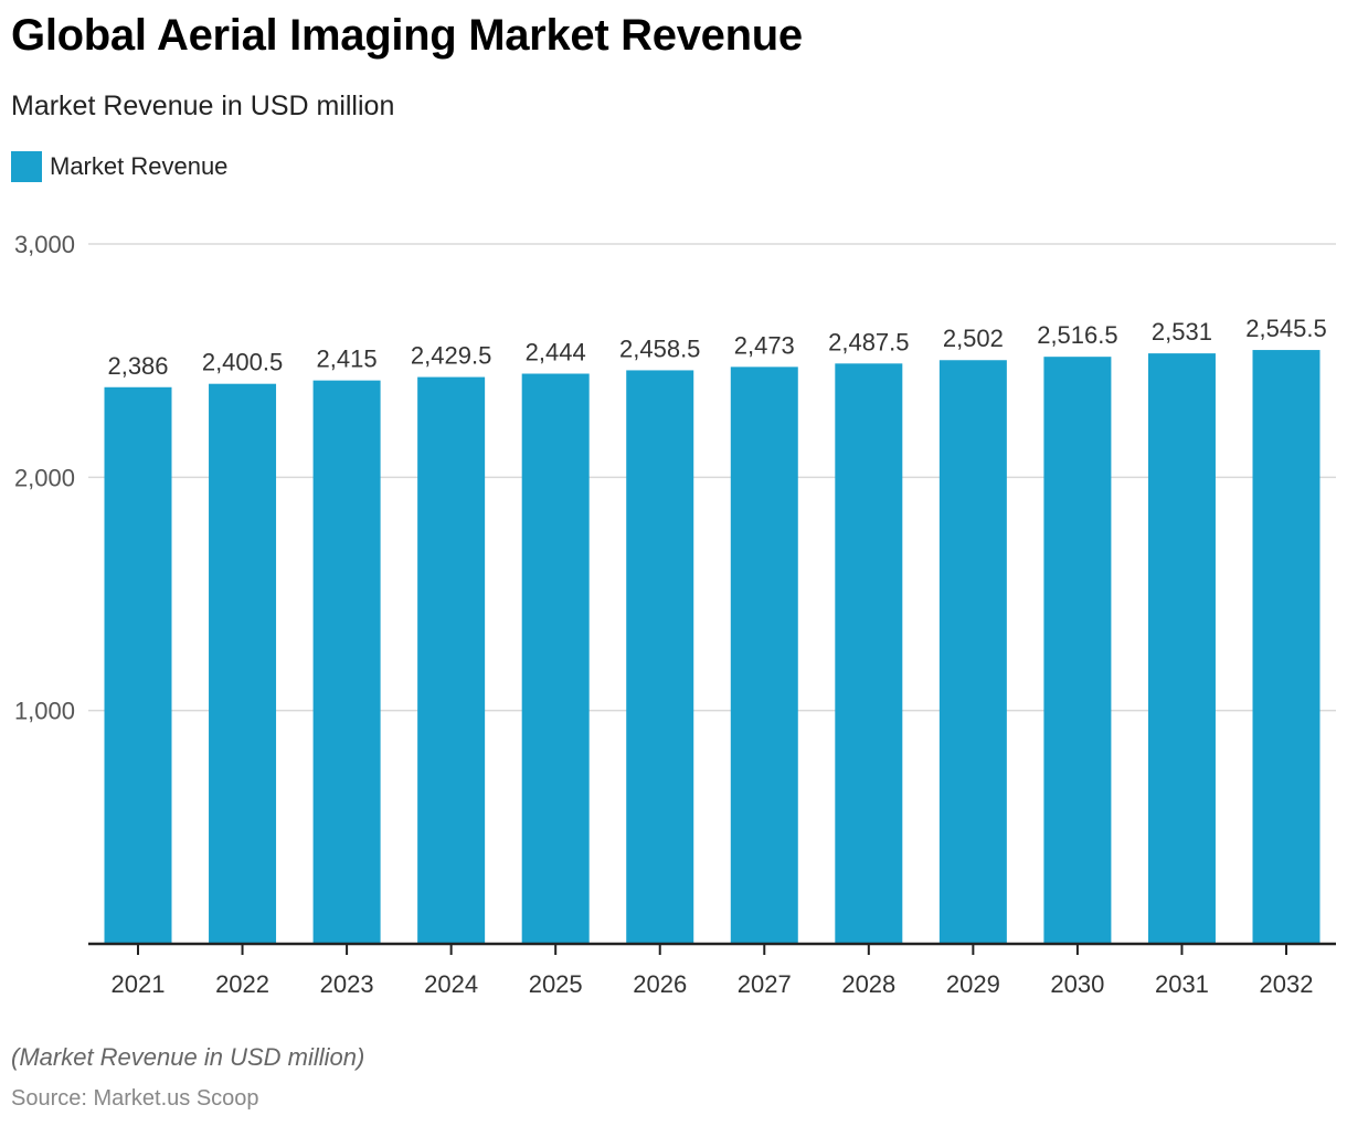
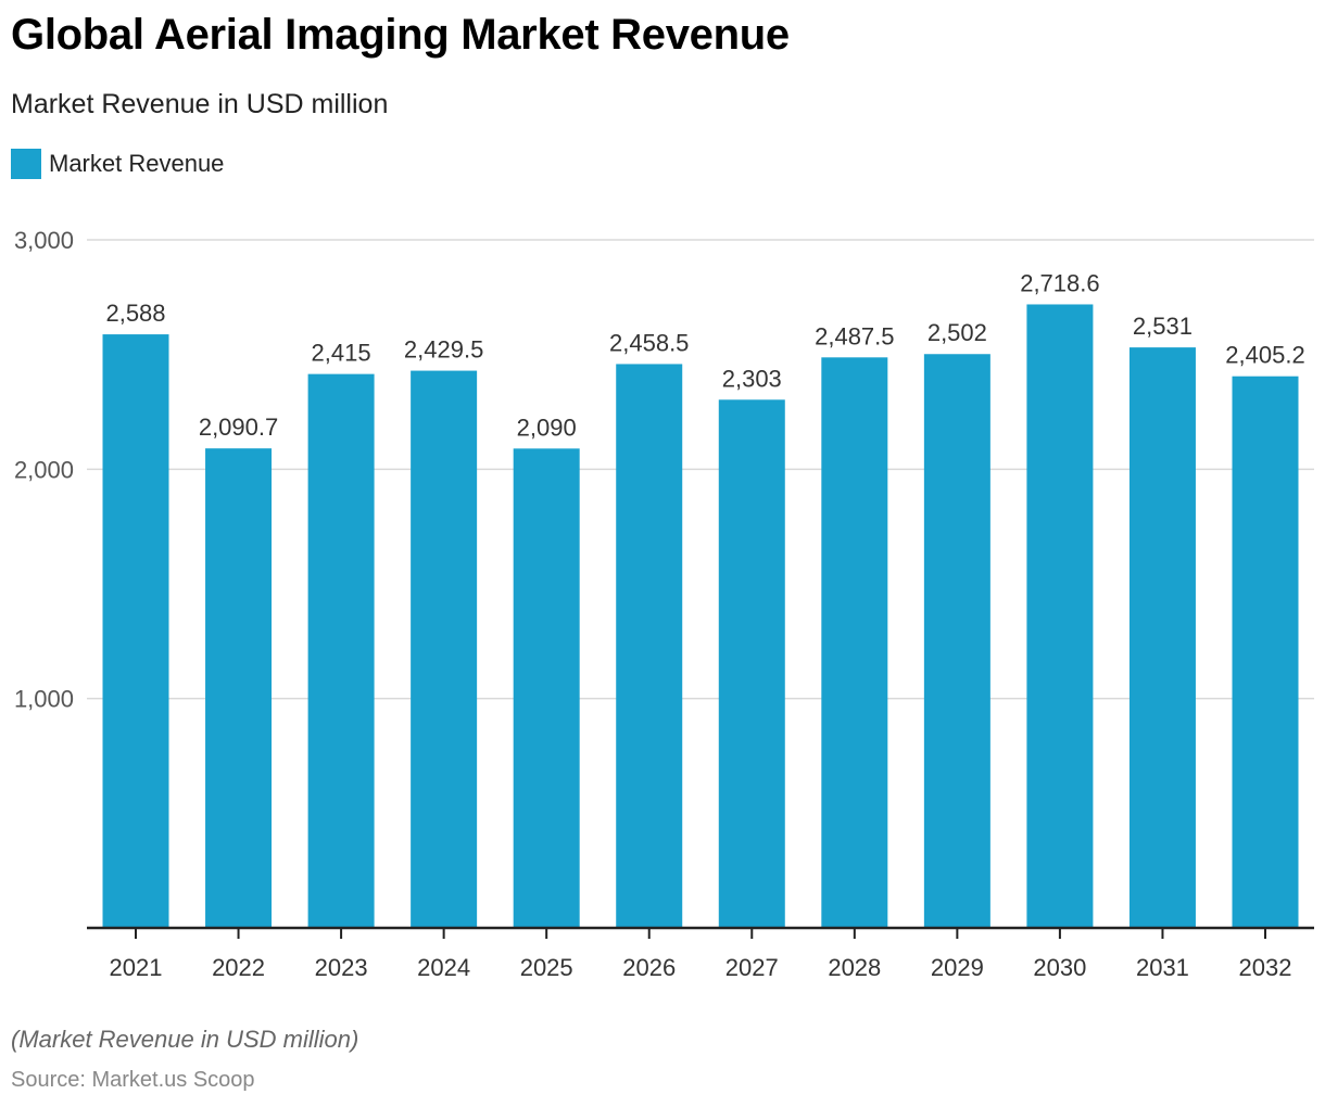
2021: 2,386 -> 2,588
2022: 2,400.5 -> 2,090.7
2025: 2,444 -> 2,090
2027: 2,473 -> 2,303
2030: 2,516.5 -> 2,718.6
2032: 2,545.5 -> 2,405.2
